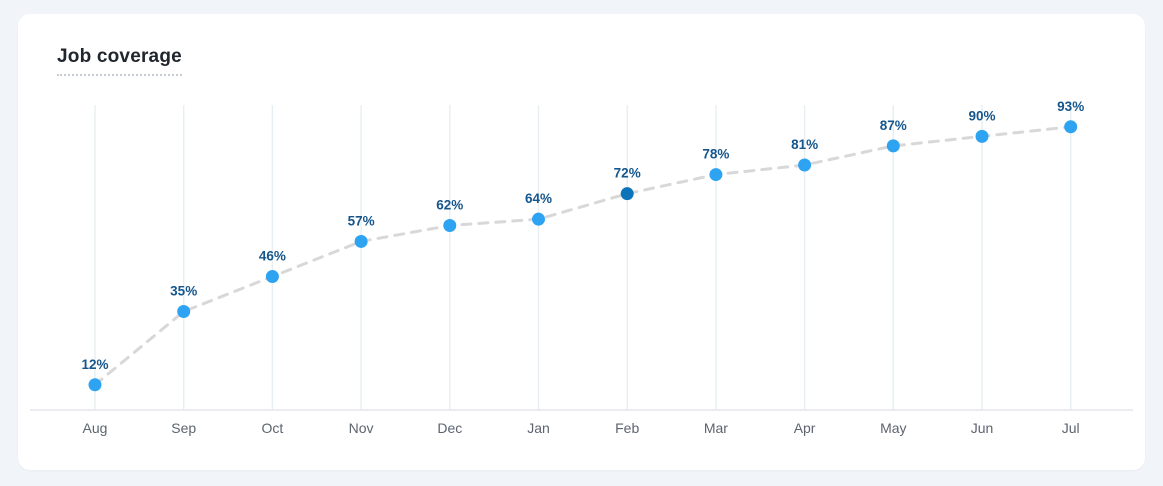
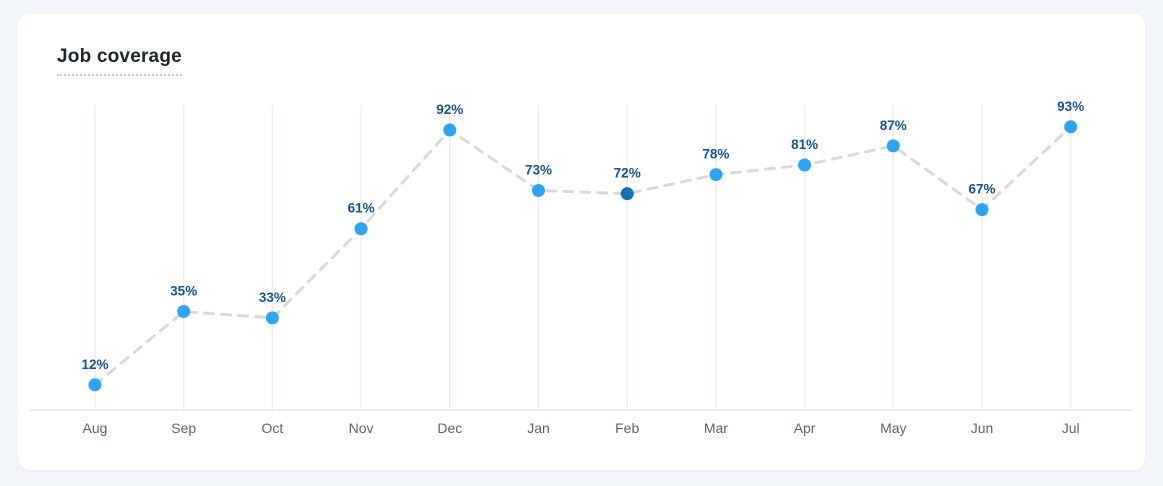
Oct: 46% -> 33%
Nov: 57% -> 61%
Dec: 62% -> 92%
Jan: 64% -> 73%
Jun: 90% -> 67%
